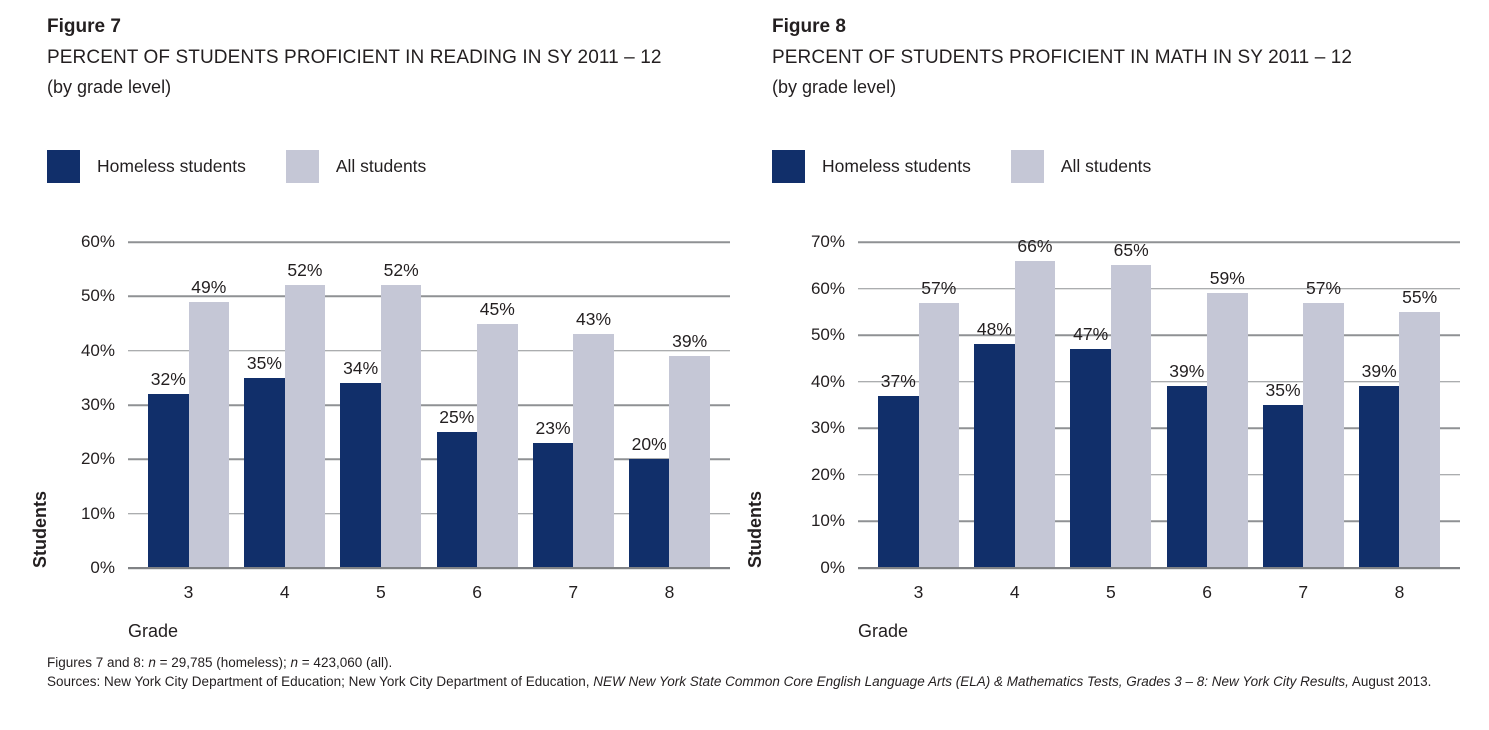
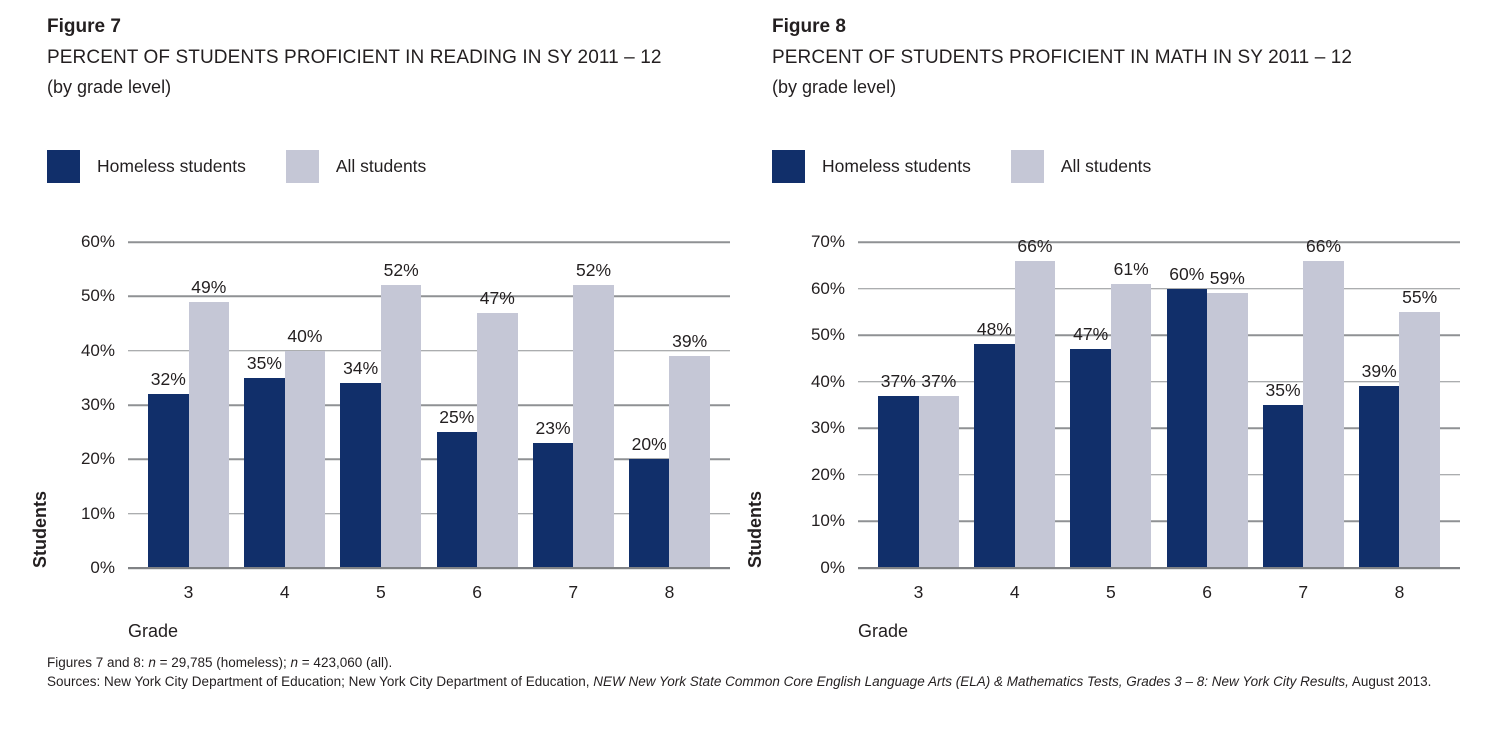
PERCENT OF STUDENTS PROFICIENT IN READING IN SY 2011 – 12/All students/4: 52% -> 40%
PERCENT OF STUDENTS PROFICIENT IN READING IN SY 2011 – 12/All students/6: 45% -> 47%
PERCENT OF STUDENTS PROFICIENT IN READING IN SY 2011 – 12/All students/7: 43% -> 52%
PERCENT OF STUDENTS PROFICIENT IN MATH IN SY 2011 – 12/All students/3: 57% -> 37%
PERCENT OF STUDENTS PROFICIENT IN MATH IN SY 2011 – 12/All students/5: 65% -> 61%
PERCENT OF STUDENTS PROFICIENT IN MATH IN SY 2011 – 12/Homeless students/6: 39% -> 60%
PERCENT OF STUDENTS PROFICIENT IN MATH IN SY 2011 – 12/All students/7: 57% -> 66%
